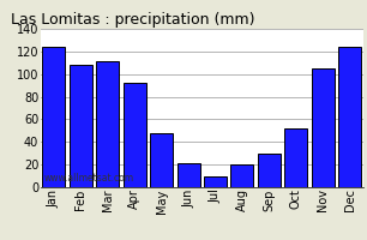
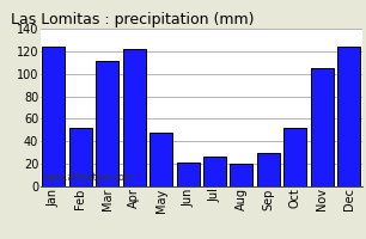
Feb: 108 -> 52
Apr: 92 -> 122
Jul: 10 -> 26
